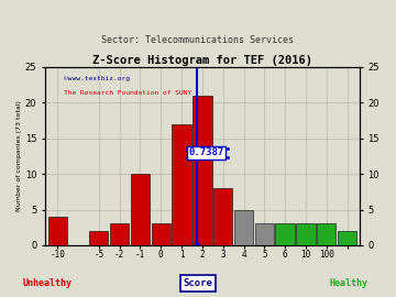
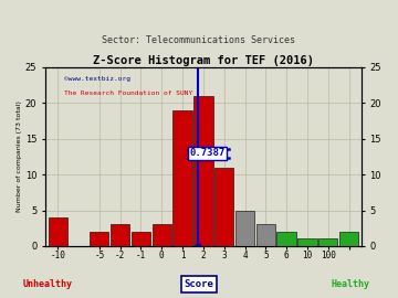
-1: 10 -> 2
1: 17 -> 19
3: 8 -> 11
6: 3 -> 2
10: 3 -> 1
100: 3 -> 1
